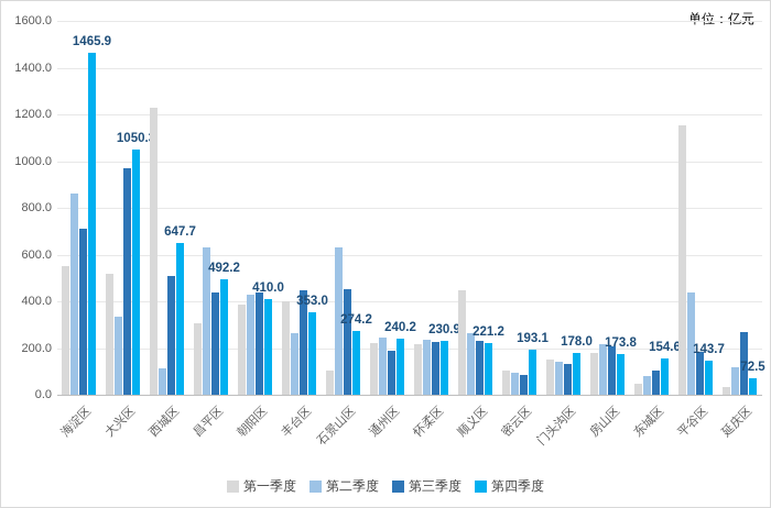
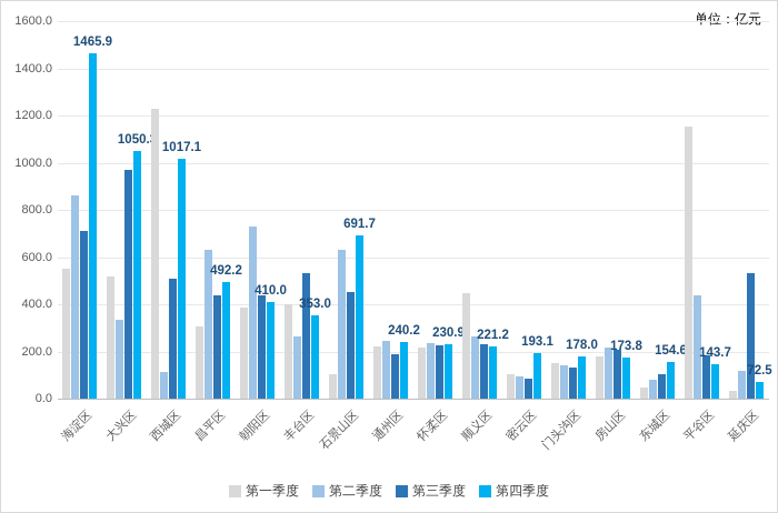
第四季度/西城区: 647.7 -> 1017.1
第二季度/朝阳区: 430 -> 730
第三季度/丰台区: 440 -> 530
第四季度/石景山区: 274.2 -> 691.7
第三季度/延庆区: 270 -> 530
